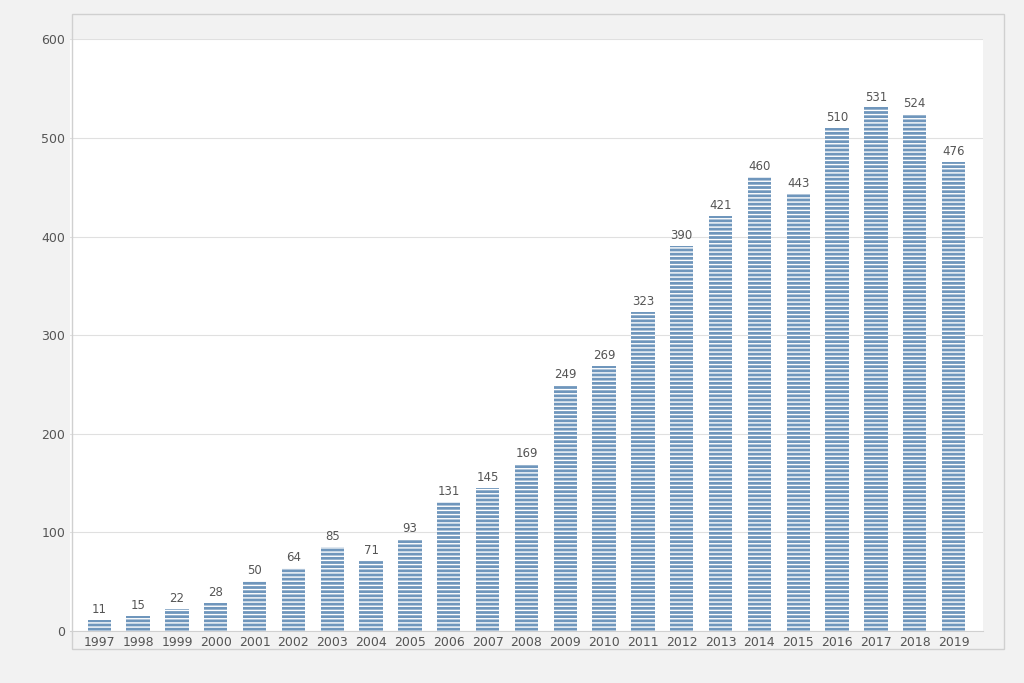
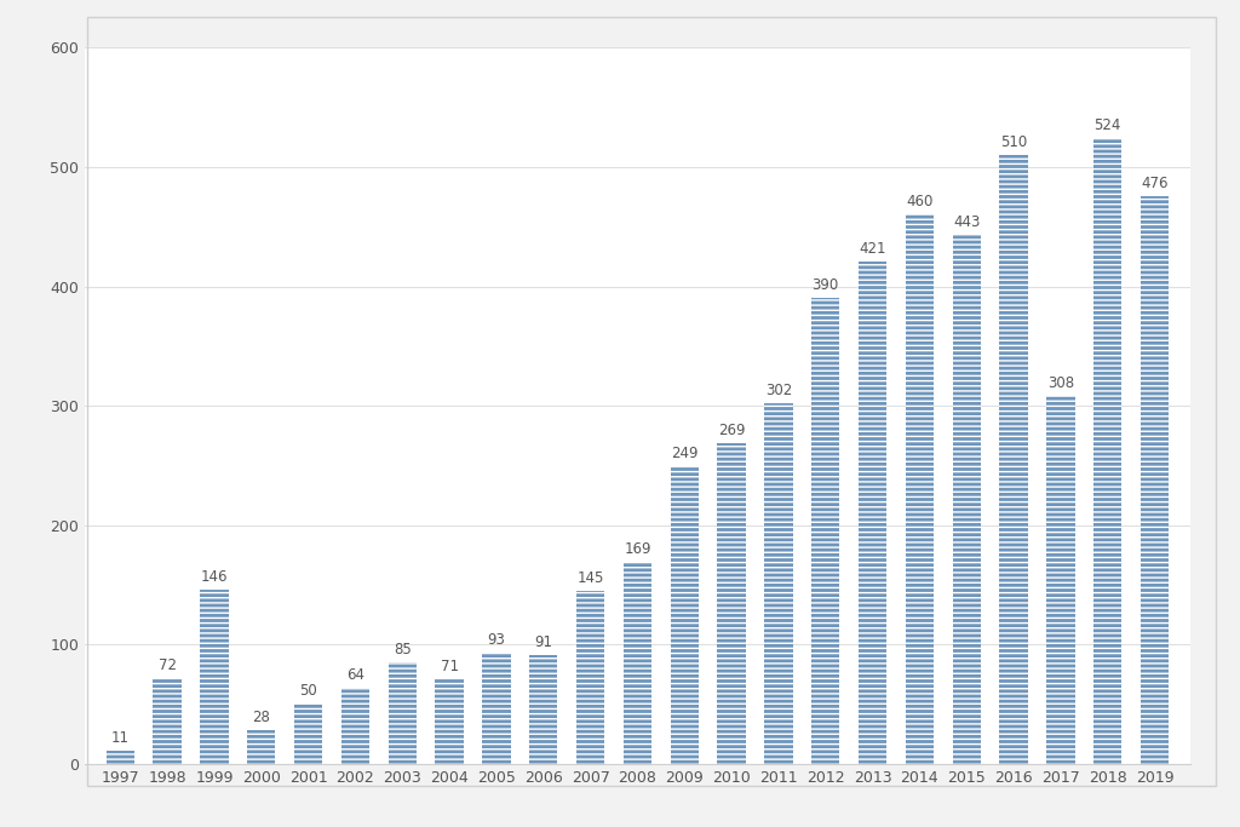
1998: 15 -> 72
1999: 22 -> 146
2006: 131 -> 91
2011: 323 -> 302
2017: 531 -> 308
